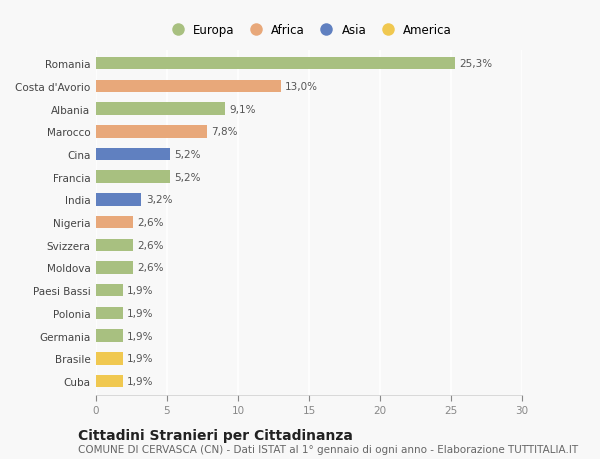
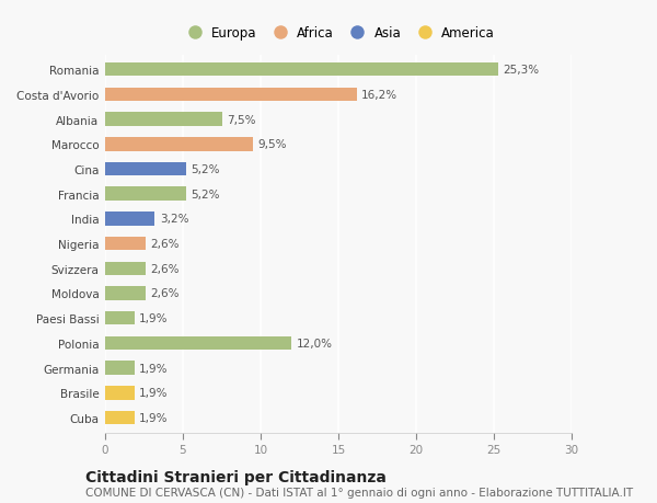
Costa d'Avorio: 13,0% -> 16,2%
Albania: 9,1% -> 7,5%
Marocco: 7,8% -> 9,5%
Polonia: 1,9% -> 12,0%
